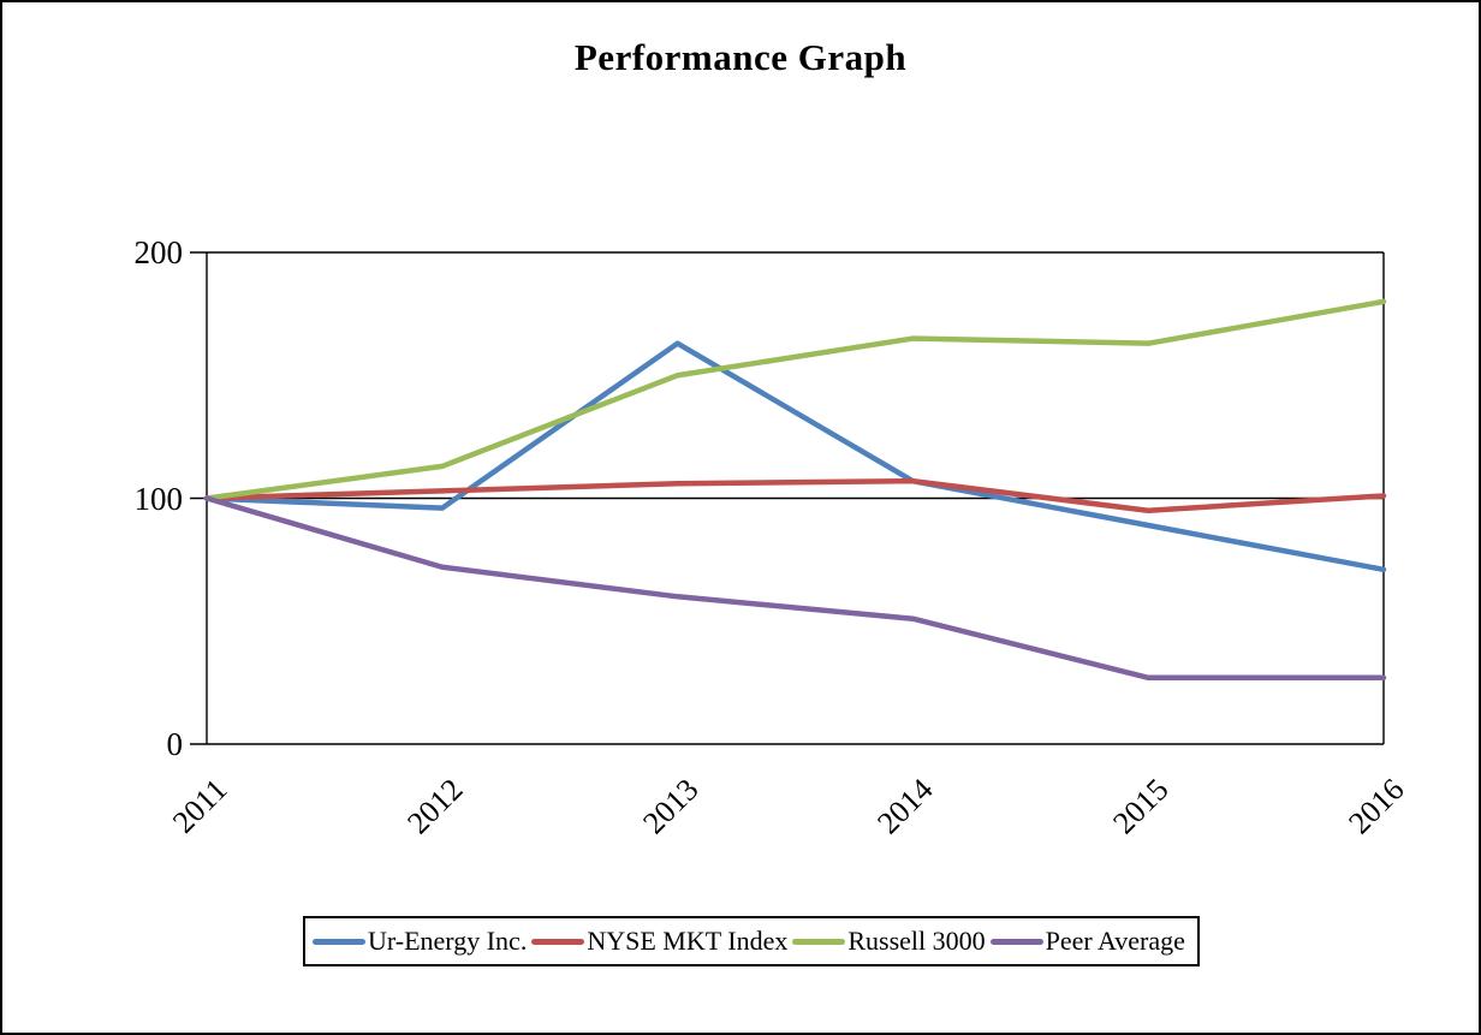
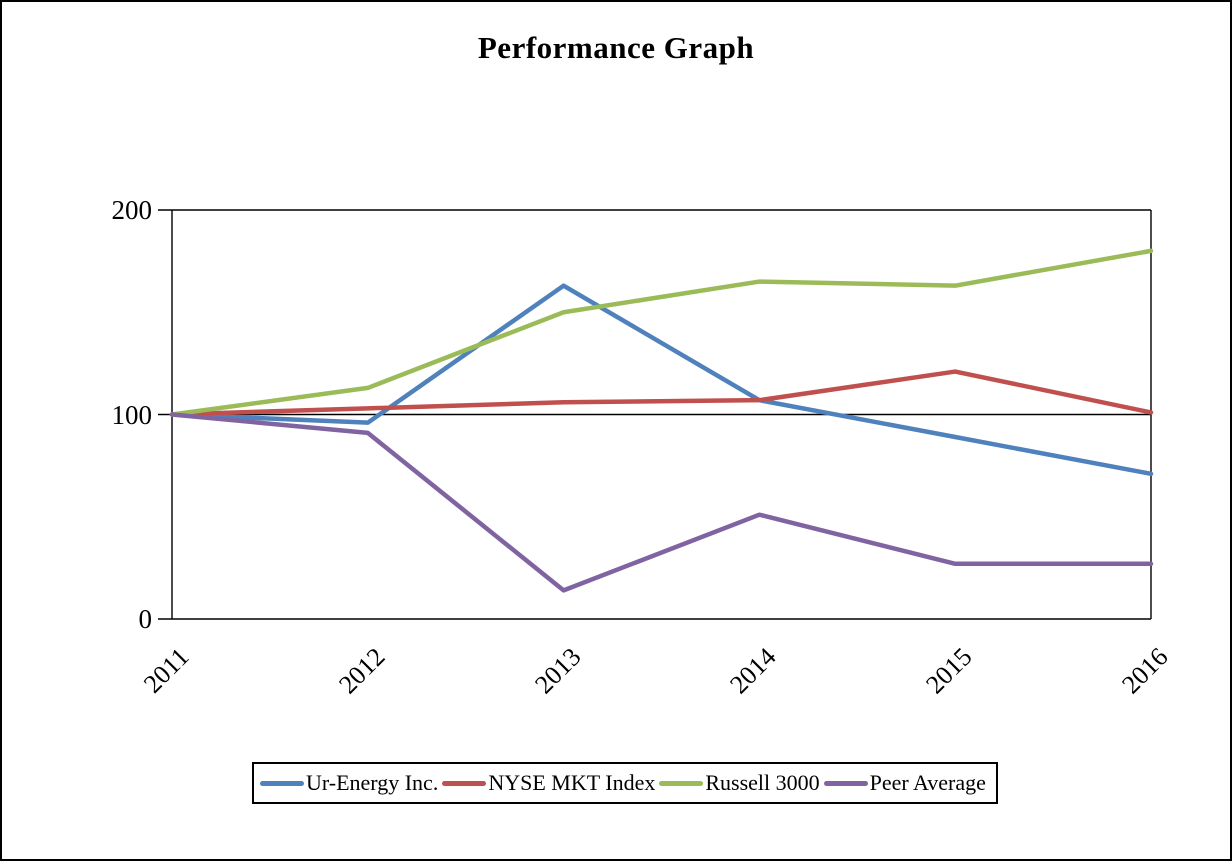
Peer Average/2012: 72 -> 91
Peer Average/2013: 60 -> 14
NYSE MKT Index/2015: 95 -> 121
